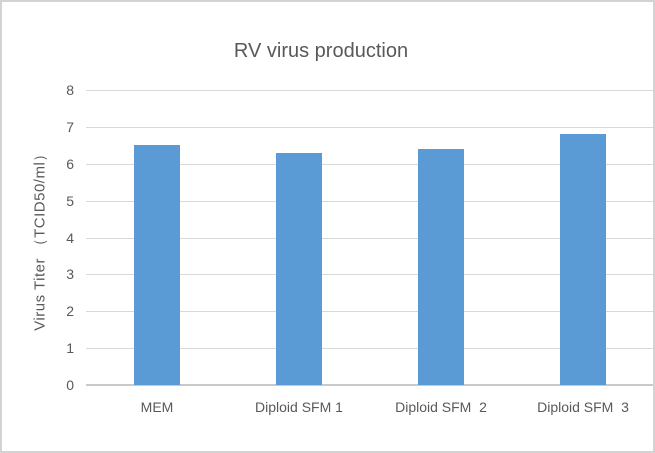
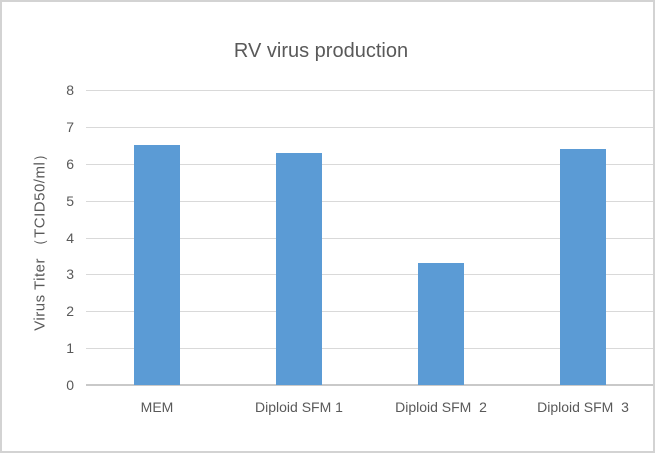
Diploid SFM 2: 6.4 -> 3.3
Diploid SFM 3: 6.8 -> 6.4
